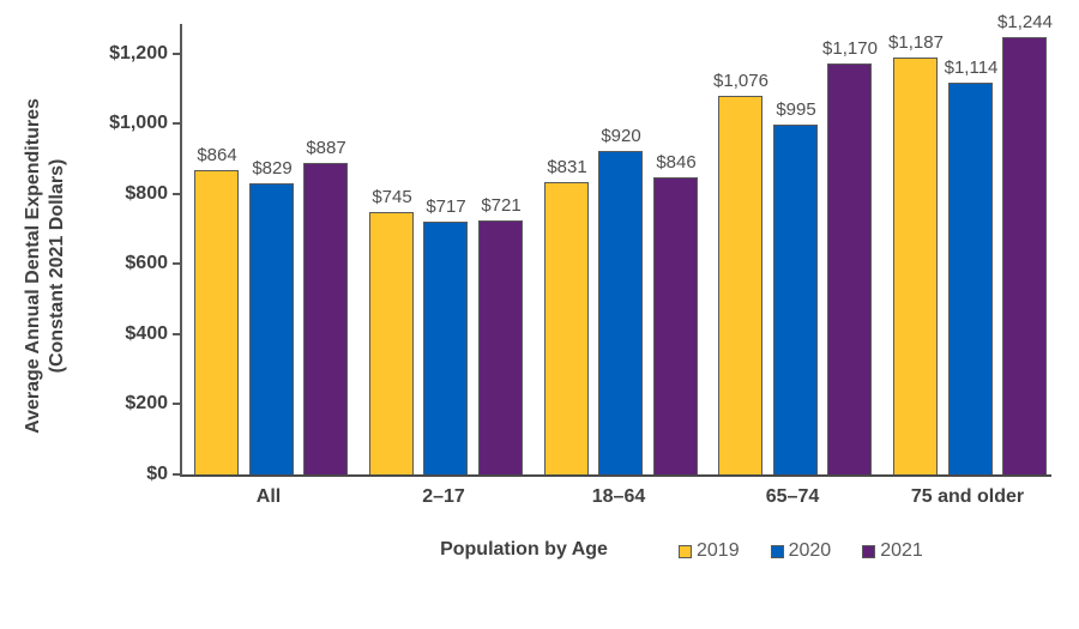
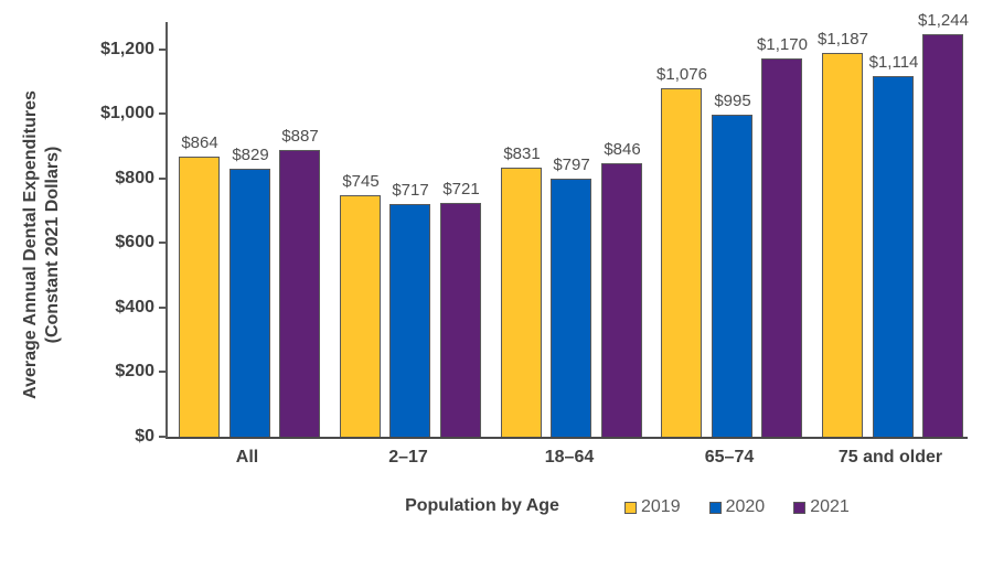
2020/18–64: $920 -> $797
